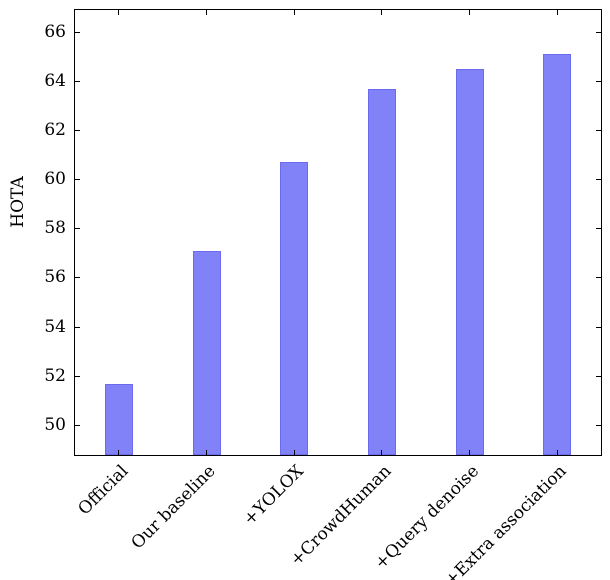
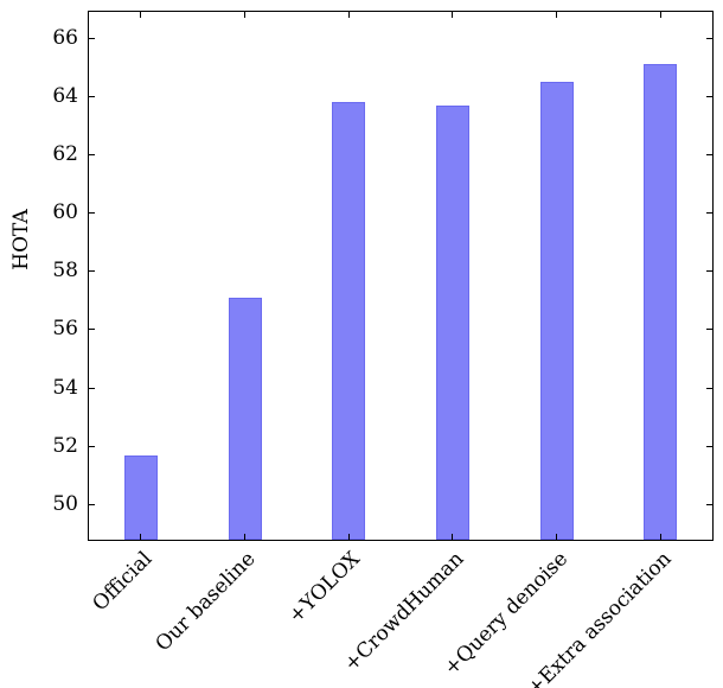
+YOLOX: 60.7 -> 63.8
